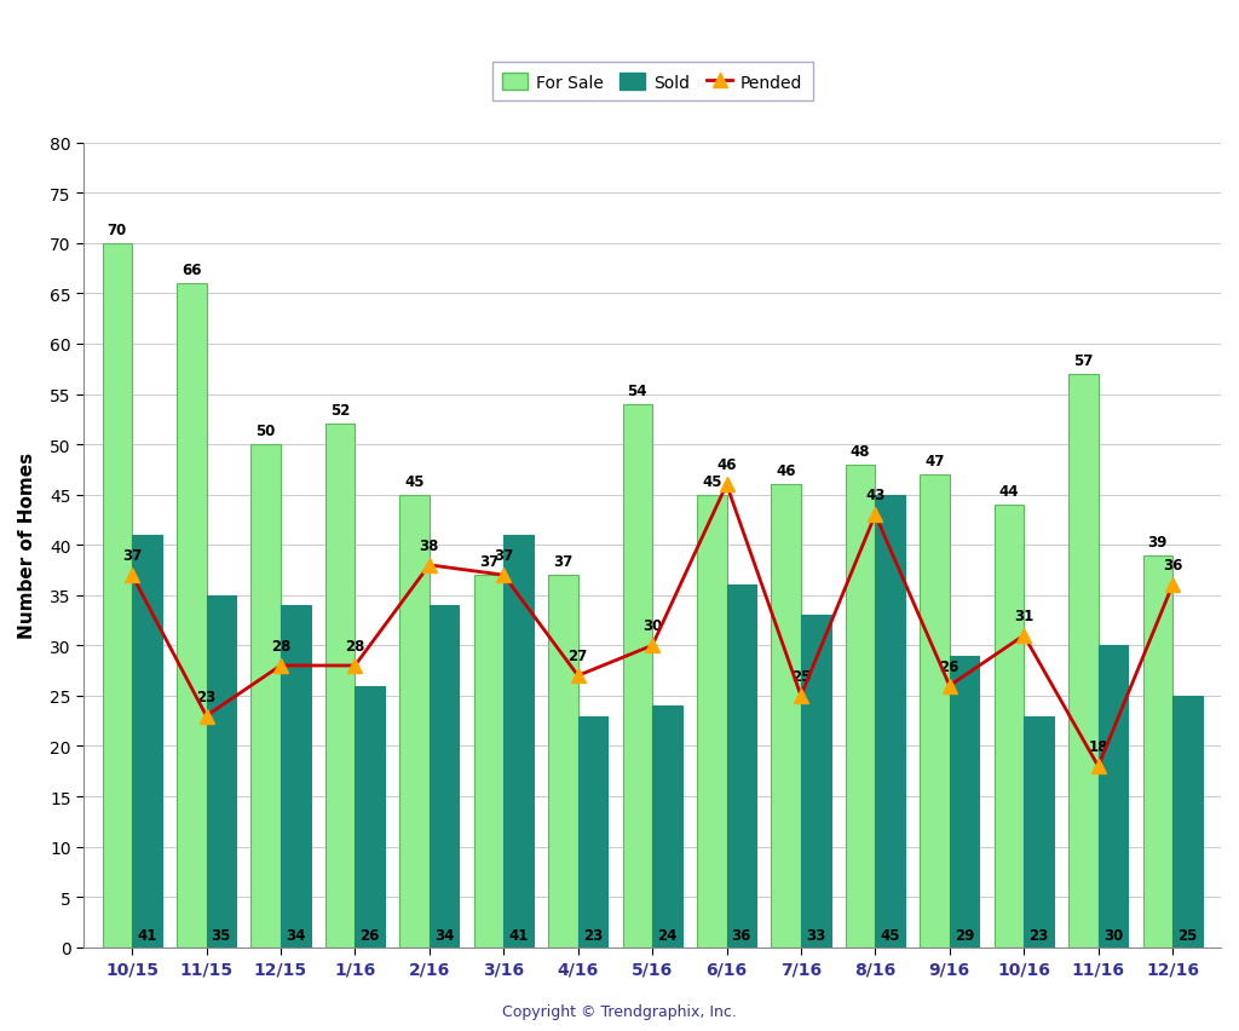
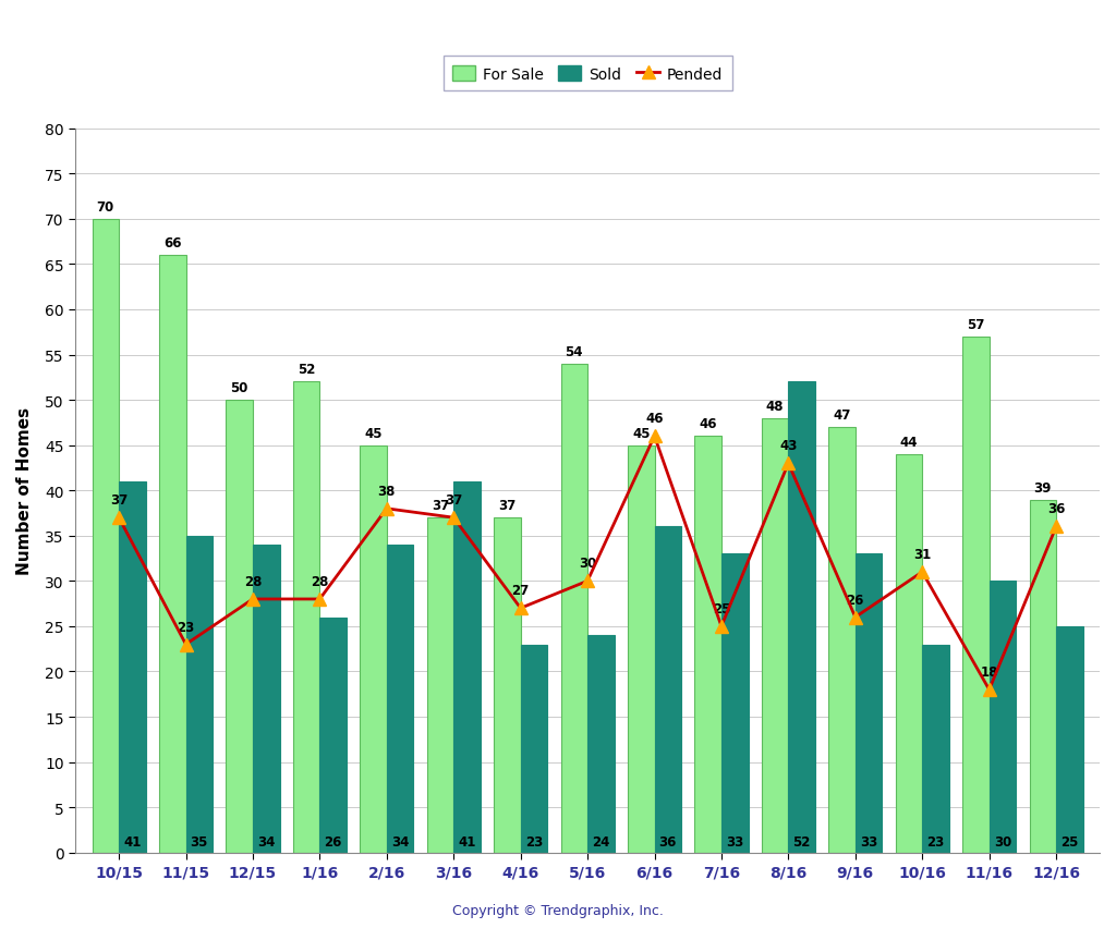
Sold/8/16: 45 -> 52
Sold/9/16: 29 -> 33
